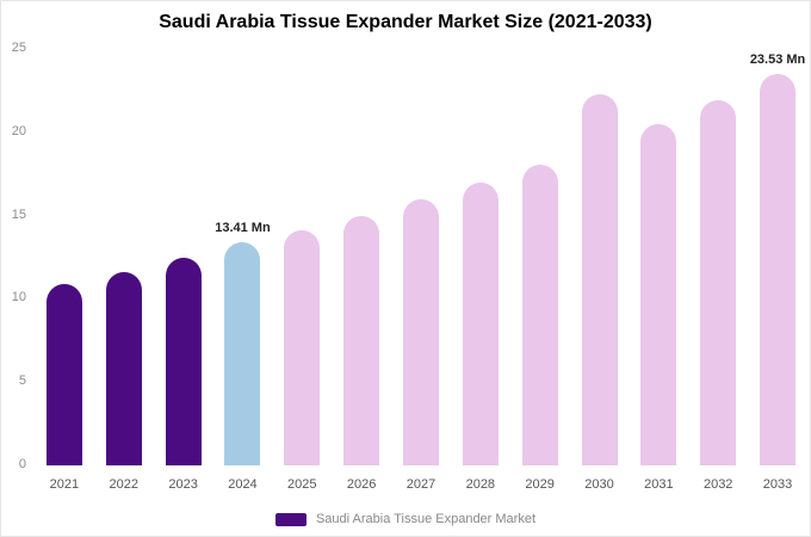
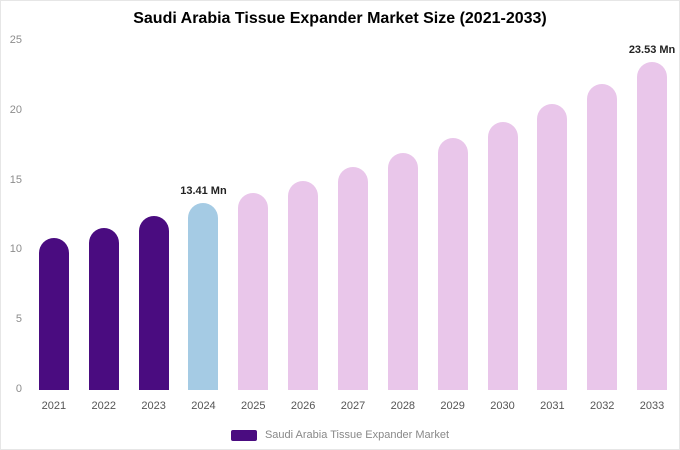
2030: 22.3 -> 19.2
